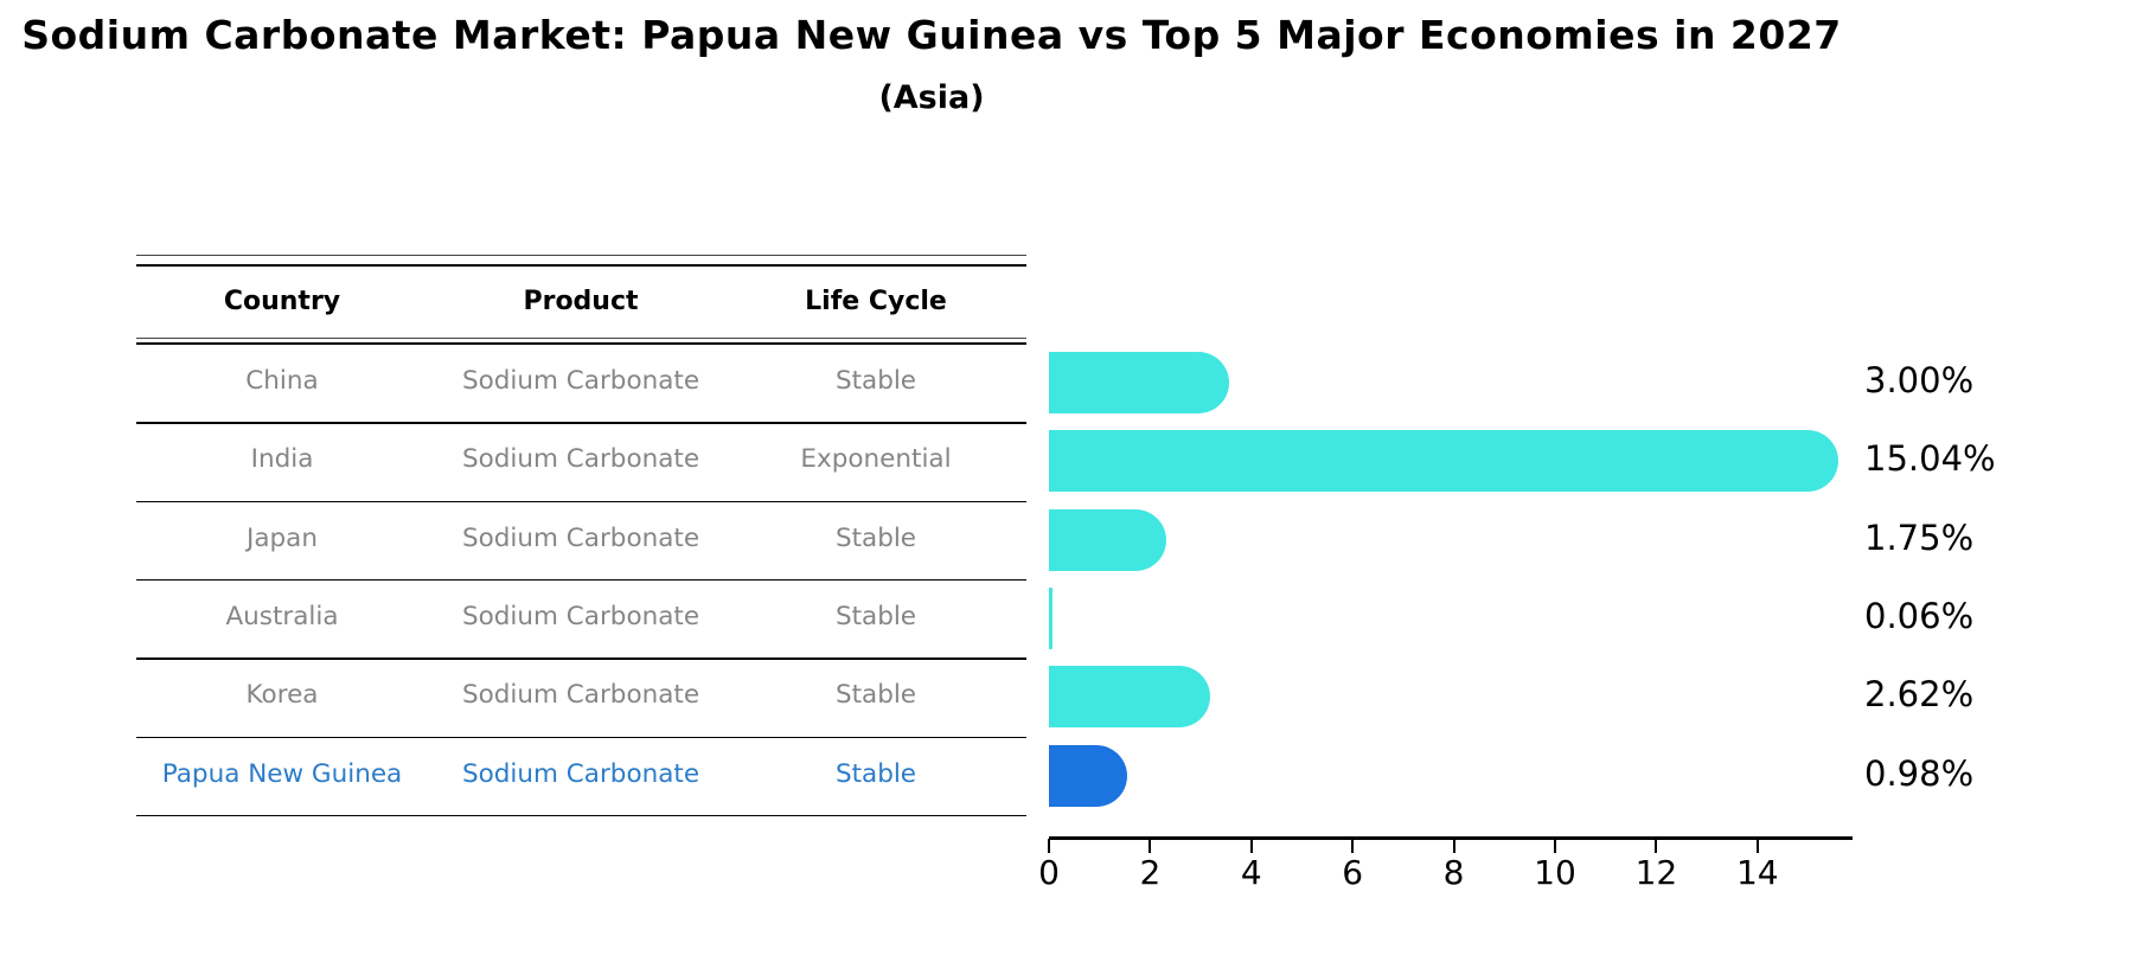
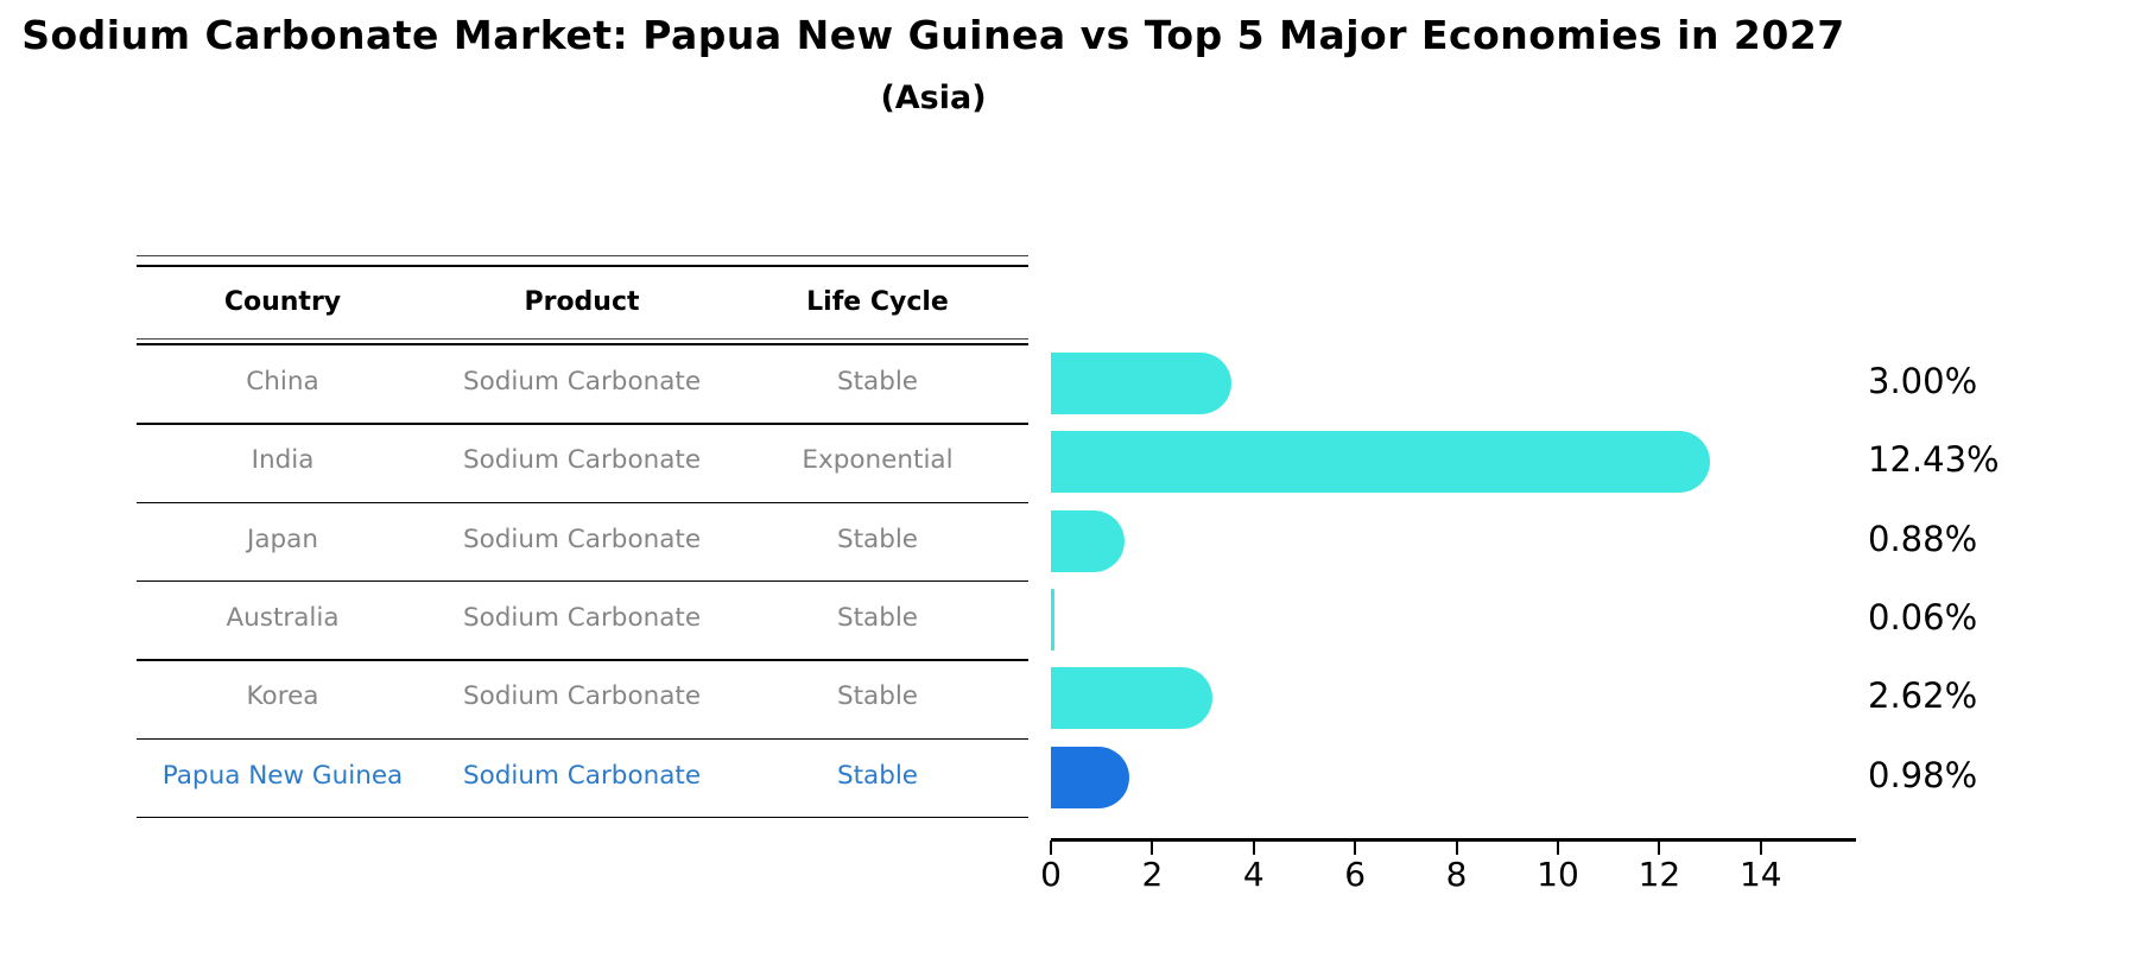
India: 15.04% -> 12.43%
Japan: 1.75% -> 0.88%
